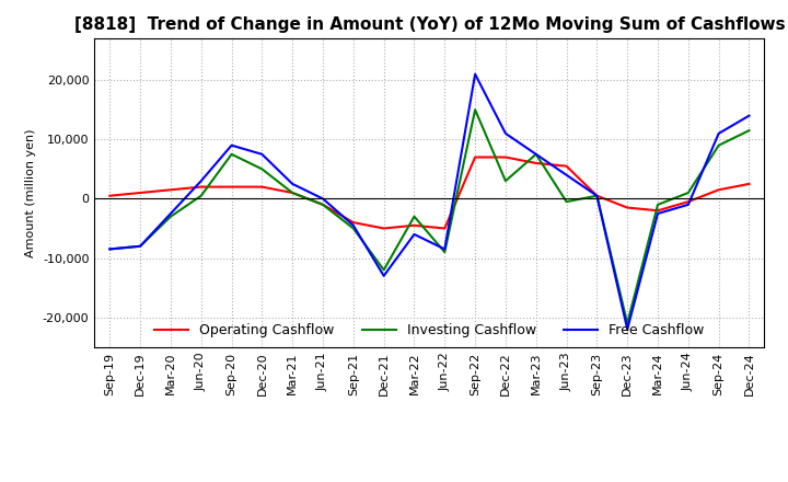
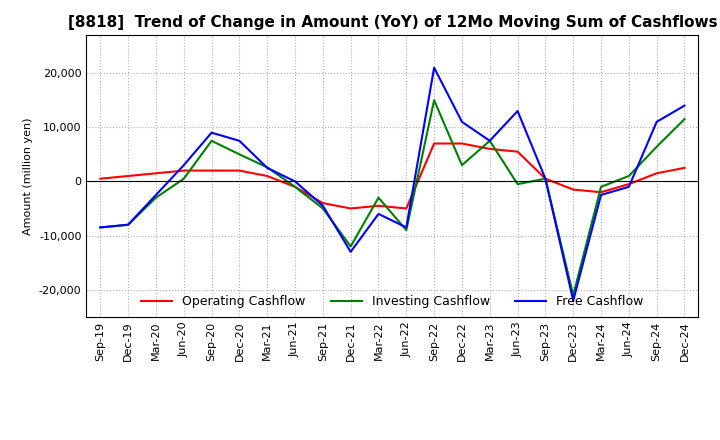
Investing Cashflow/Mar-21: 1,000 -> 2,600
Free Cashflow/Jun-23: 4,000 -> 13,000
Investing Cashflow/Sep-24: 9,000 -> 6,400
